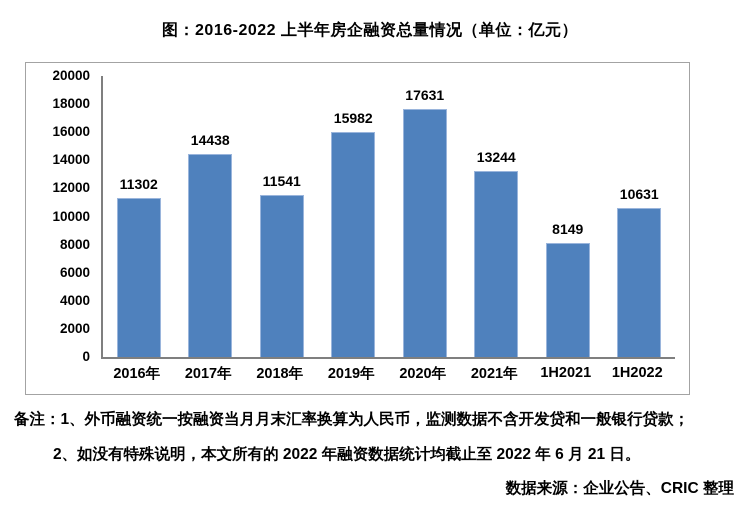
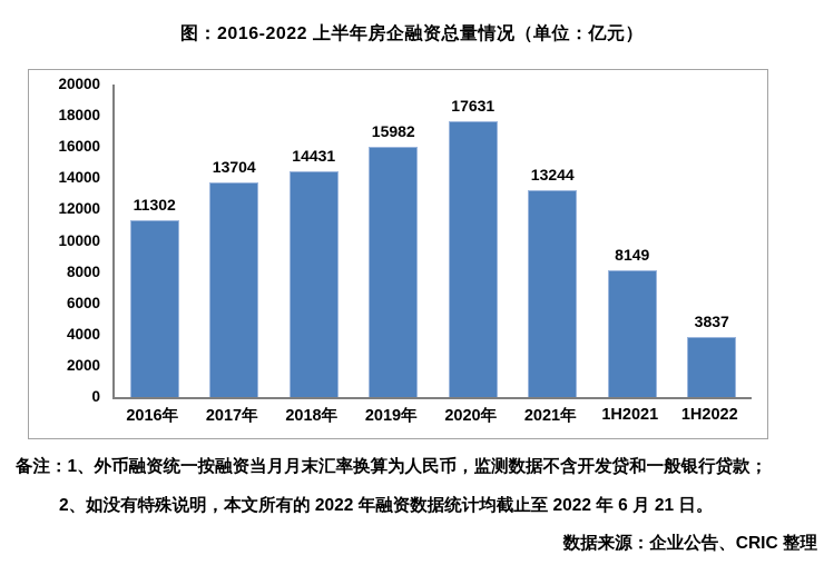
2017年: 14438 -> 13704
2018年: 11541 -> 14431
1H2022: 10631 -> 3837
